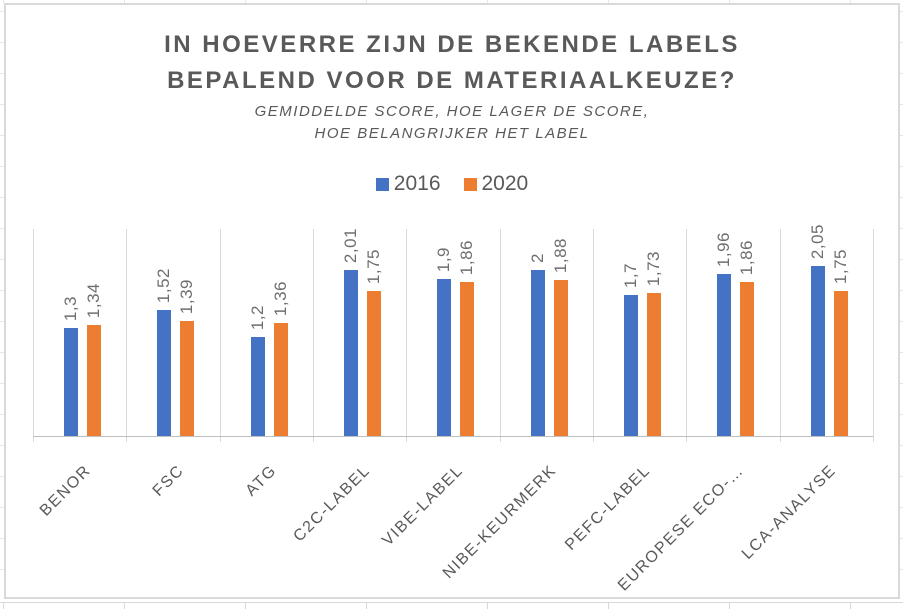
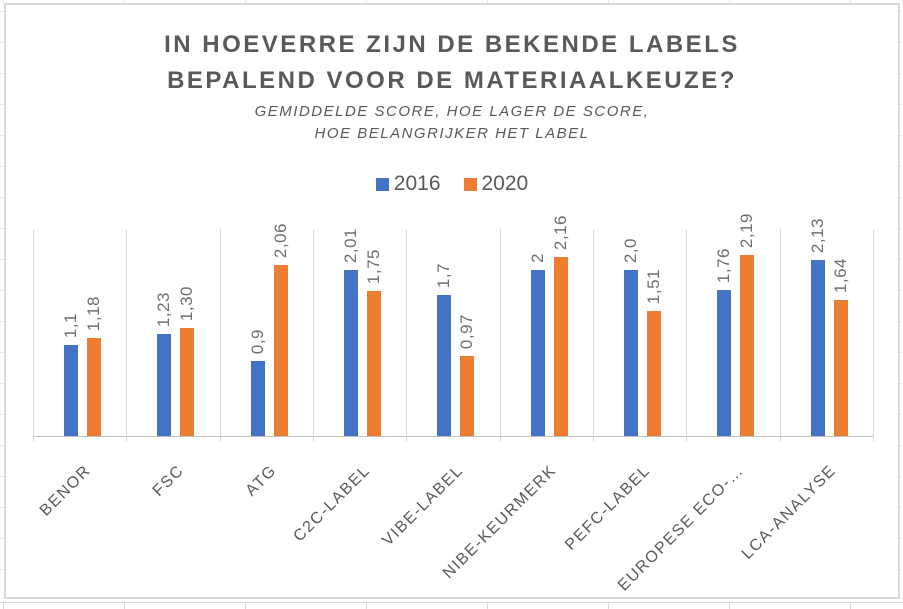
2016/BENOR: 1,3 -> 1,1
2020/BENOR: 1,34 -> 1,18
2016/FSC: 1,52 -> 1,23
2020/FSC: 1,39 -> 1,30
2016/ATG: 1,2 -> 0,9
2020/ATG: 1,36 -> 2,06
2016/VIBE-LABEL: 1,9 -> 1,7
2020/VIBE-LABEL: 1,86 -> 0,97
2020/NIBE-KEURMERK: 1,88 -> 2,16
2016/PEFC-LABEL: 1,7 -> 2,0
2020/PEFC-LABEL: 1,73 -> 1,51
2016/EUROPESE ECO-…: 1,96 -> 1,76
2020/EUROPESE ECO-…: 1,86 -> 2,19
2016/LCA-ANALYSE: 2,05 -> 2,13
2020/LCA-ANALYSE: 1,75 -> 1,64
